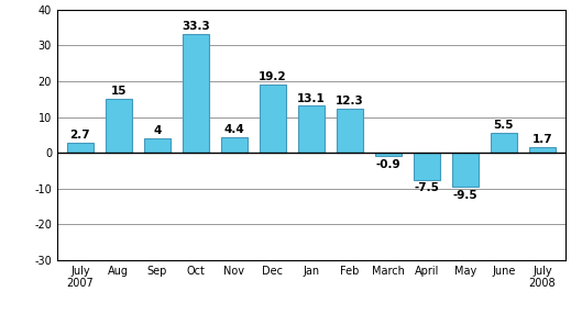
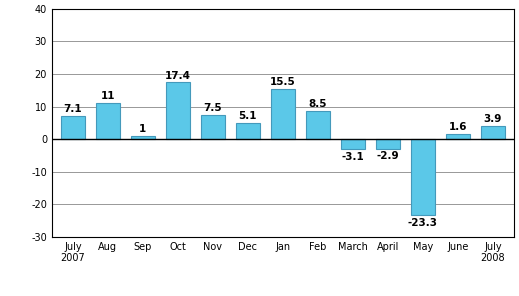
July 2007: 2.7 -> 7.1
Aug: 15 -> 11
Sep: 4 -> 1
Oct: 33.3 -> 17.4
Nov: 4.4 -> 7.5
Dec: 19.2 -> 5.1
Jan: 13.1 -> 15.5
Feb: 12.3 -> 8.5
March: -0.9 -> -3.1
April: -7.5 -> -2.9
May: -9.5 -> -23.3
June: 5.5 -> 1.6
July 2008: 1.7 -> 3.9
